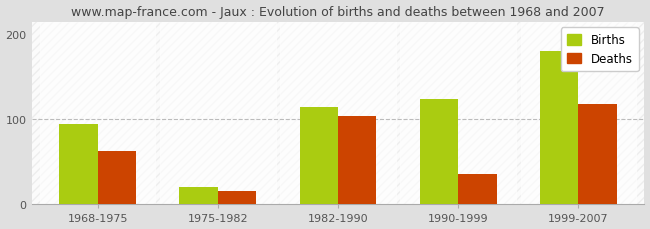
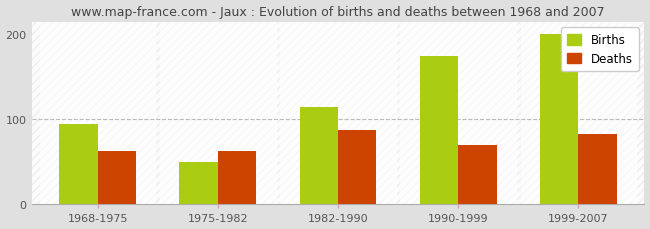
Births/1975-1982: 20 -> 50
Deaths/1975-1982: 16 -> 63
Deaths/1982-1990: 104 -> 88
Births/1990-1999: 124 -> 175
Deaths/1990-1999: 36 -> 70
Births/1999-2007: 180 -> 200
Deaths/1999-2007: 118 -> 83
